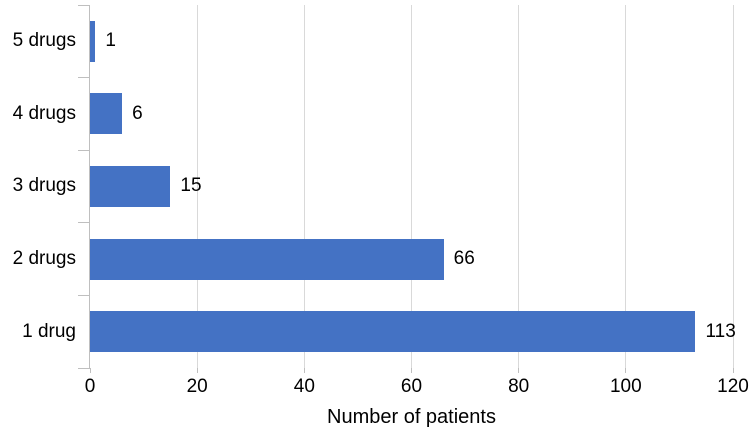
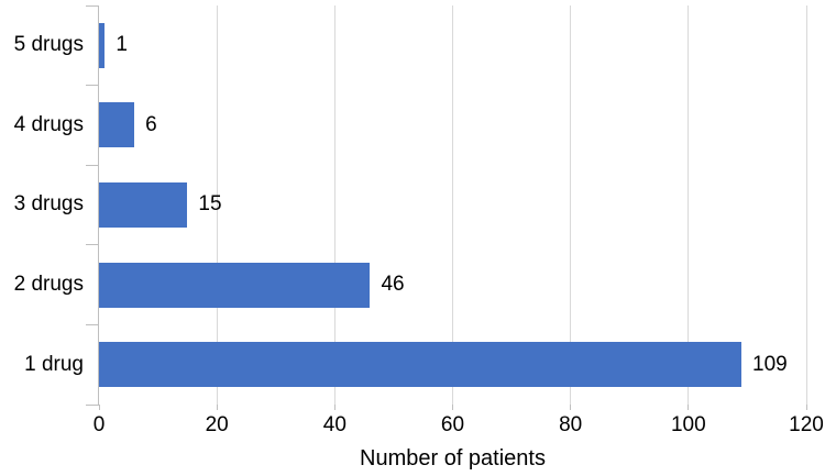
2 drugs: 66 -> 46
1 drug: 113 -> 109
